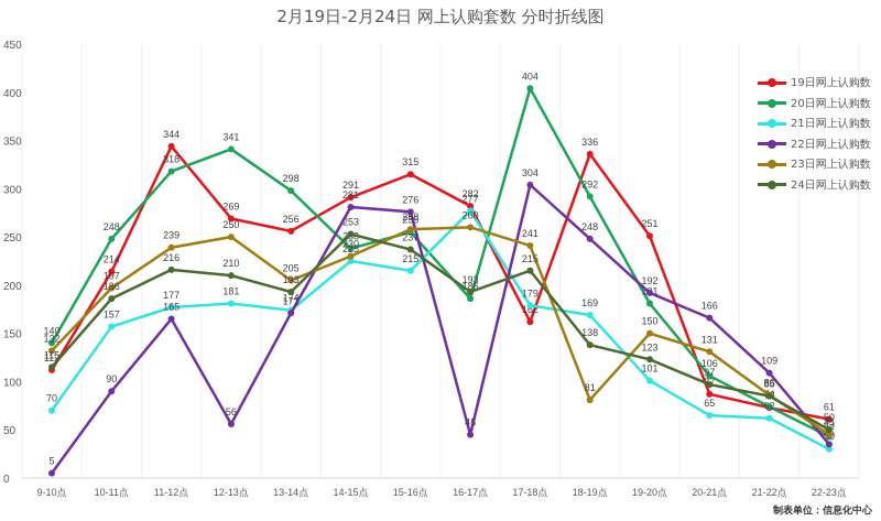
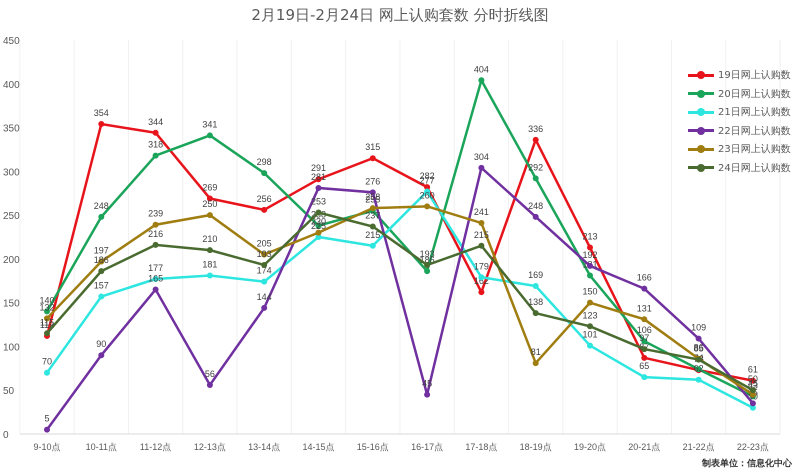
19日网上认购数/10-11点: 214 -> 354
22日网上认购数/13-14点: 171 -> 144
19日网上认购数/19-20点: 251 -> 213
